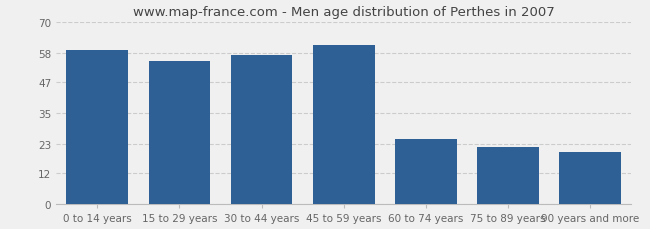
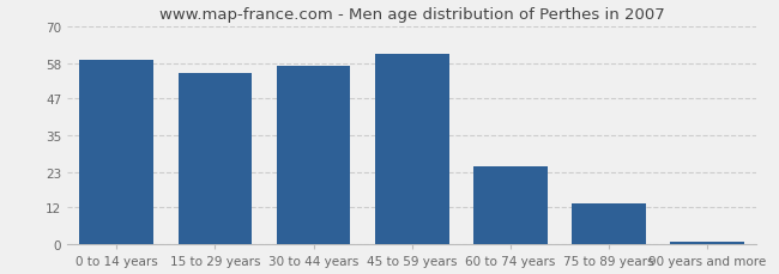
75 to 89 years: 22 -> 13
90 years and more: 20 -> 1
